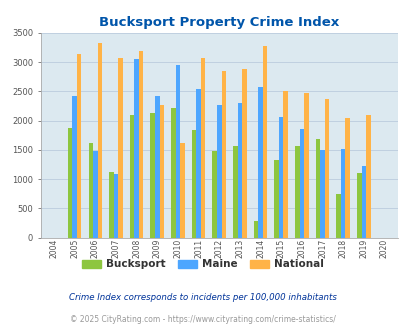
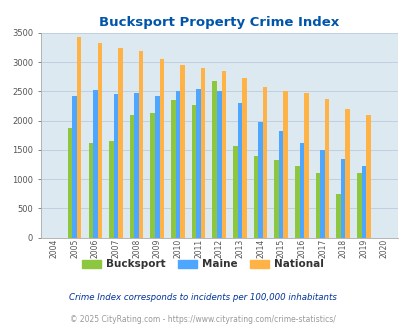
National/2005: 3140 -> 3420
Maine/2006: 1480 -> 2520
Bucksport/2007: 1120 -> 1650
Maine/2007: 1080 -> 2450
National/2007: 3080 -> 3250
Maine/2008: 3060 -> 2480
National/2009: 2260 -> 3050
Bucksport/2010: 2220 -> 2350
Maine/2010: 2960 -> 2500
National/2010: 1620 -> 2950
Bucksport/2011: 1840 -> 2280
National/2011: 3080 -> 2900
Bucksport/2012: 1480 -> 2680
Maine/2012: 2260 -> 2500
National/2013: 2880 -> 2720
Bucksport/2014: 280 -> 1400
Maine/2014: 2580 -> 1980
National/2014: 3280 -> 2580
Maine/2015: 2060 -> 1820
Bucksport/2016: 1560 -> 1220
Maine/2016: 1860 -> 1620
Bucksport/2017: 1680 -> 1100
Maine/2018: 1520 -> 1350
National/2018: 2040 -> 2200
